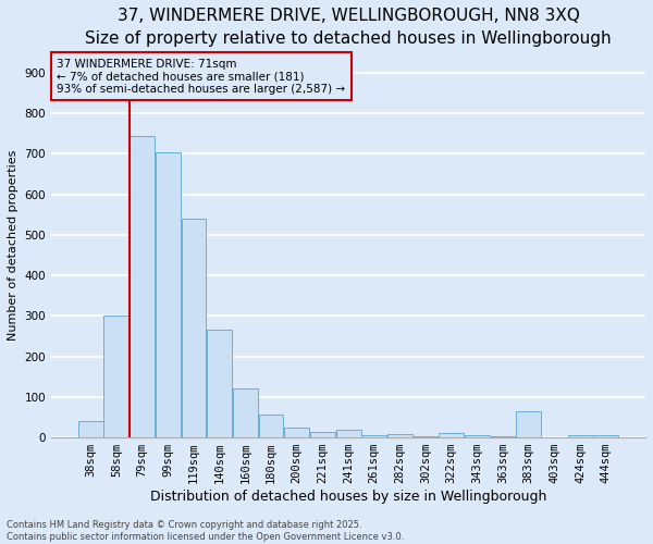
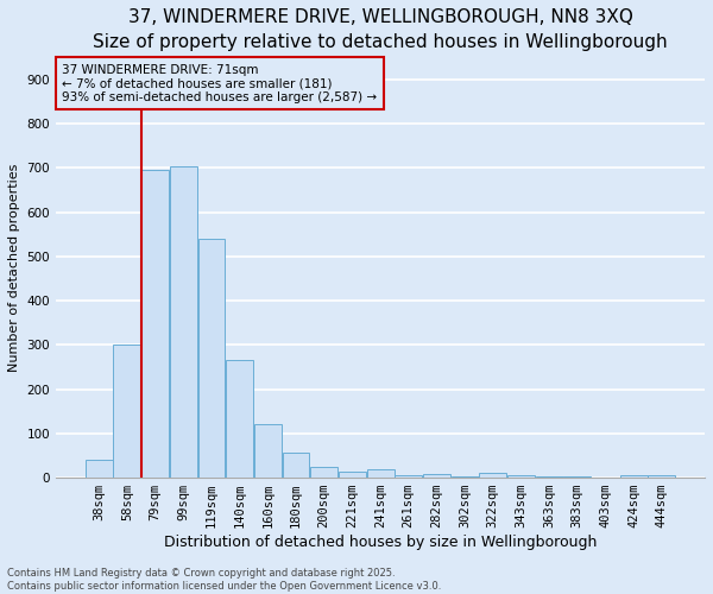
79sqm: 745 -> 695
383sqm: 65 -> 3
